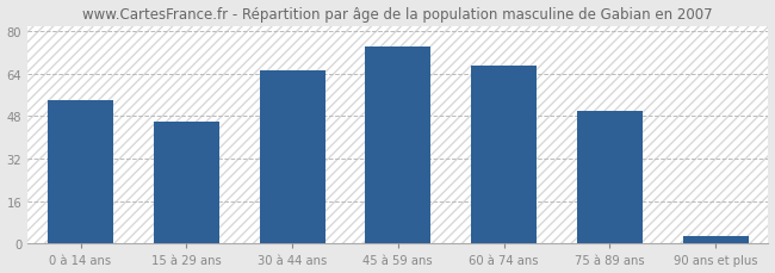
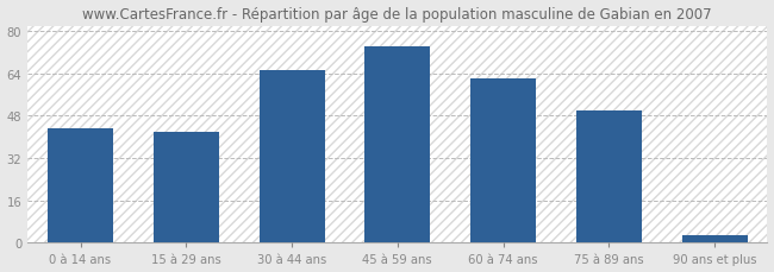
0 à 14 ans: 54 -> 43
15 à 29 ans: 46 -> 42
60 à 74 ans: 67 -> 62
